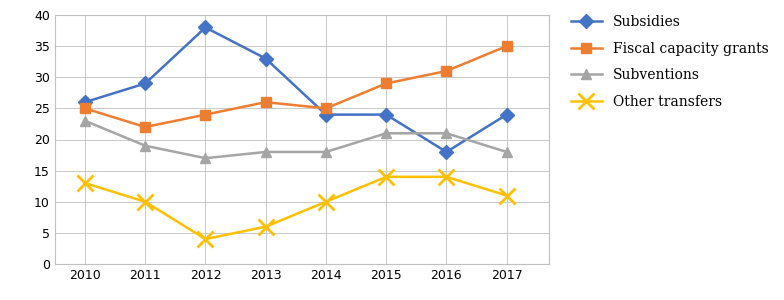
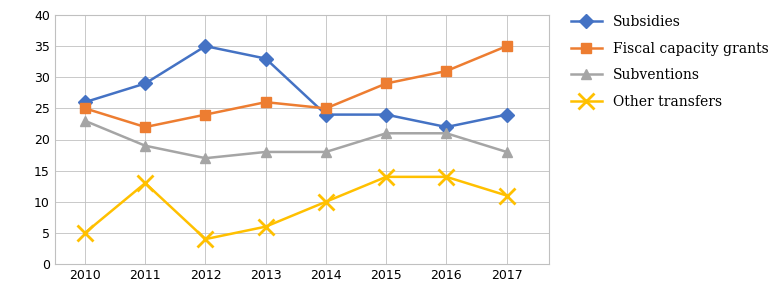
Other transfers/2010: 13 -> 5
Other transfers/2011: 10 -> 13
Subsidies/2012: 38 -> 35
Subsidies/2016: 18 -> 22
